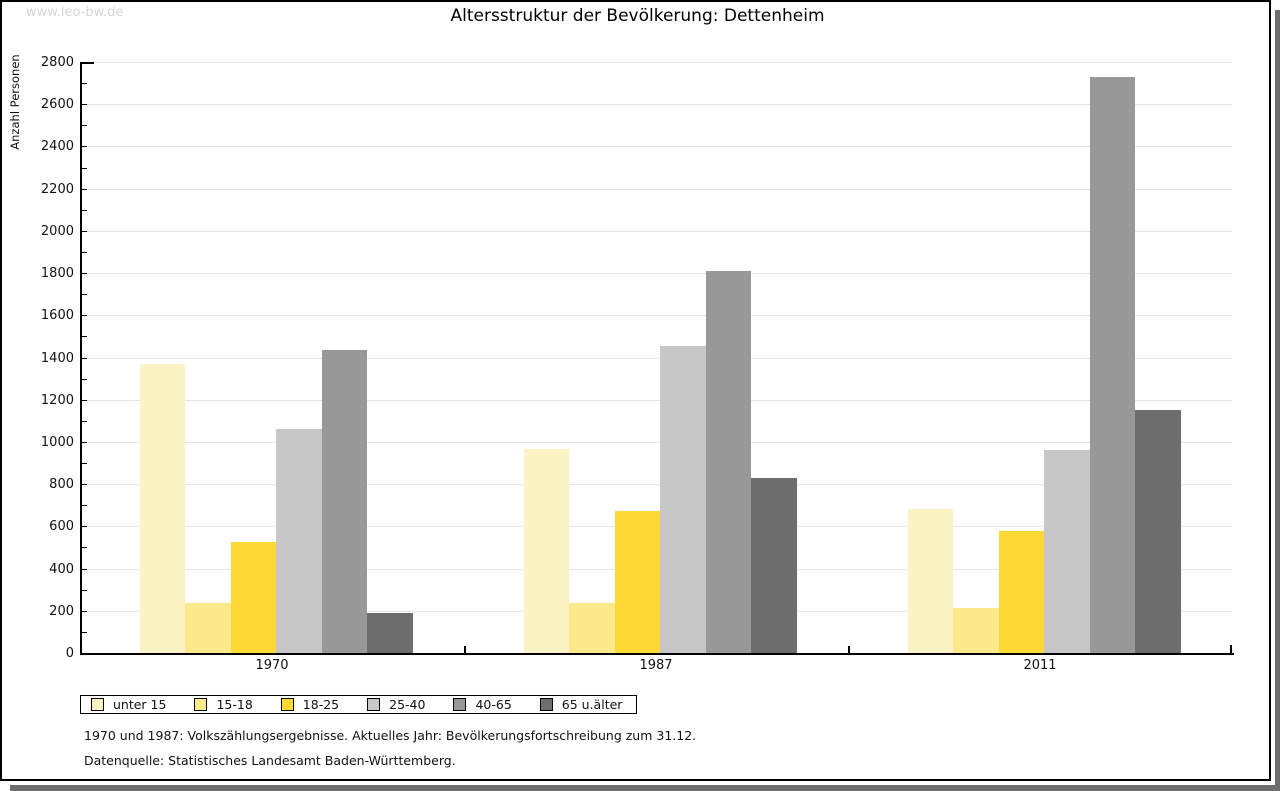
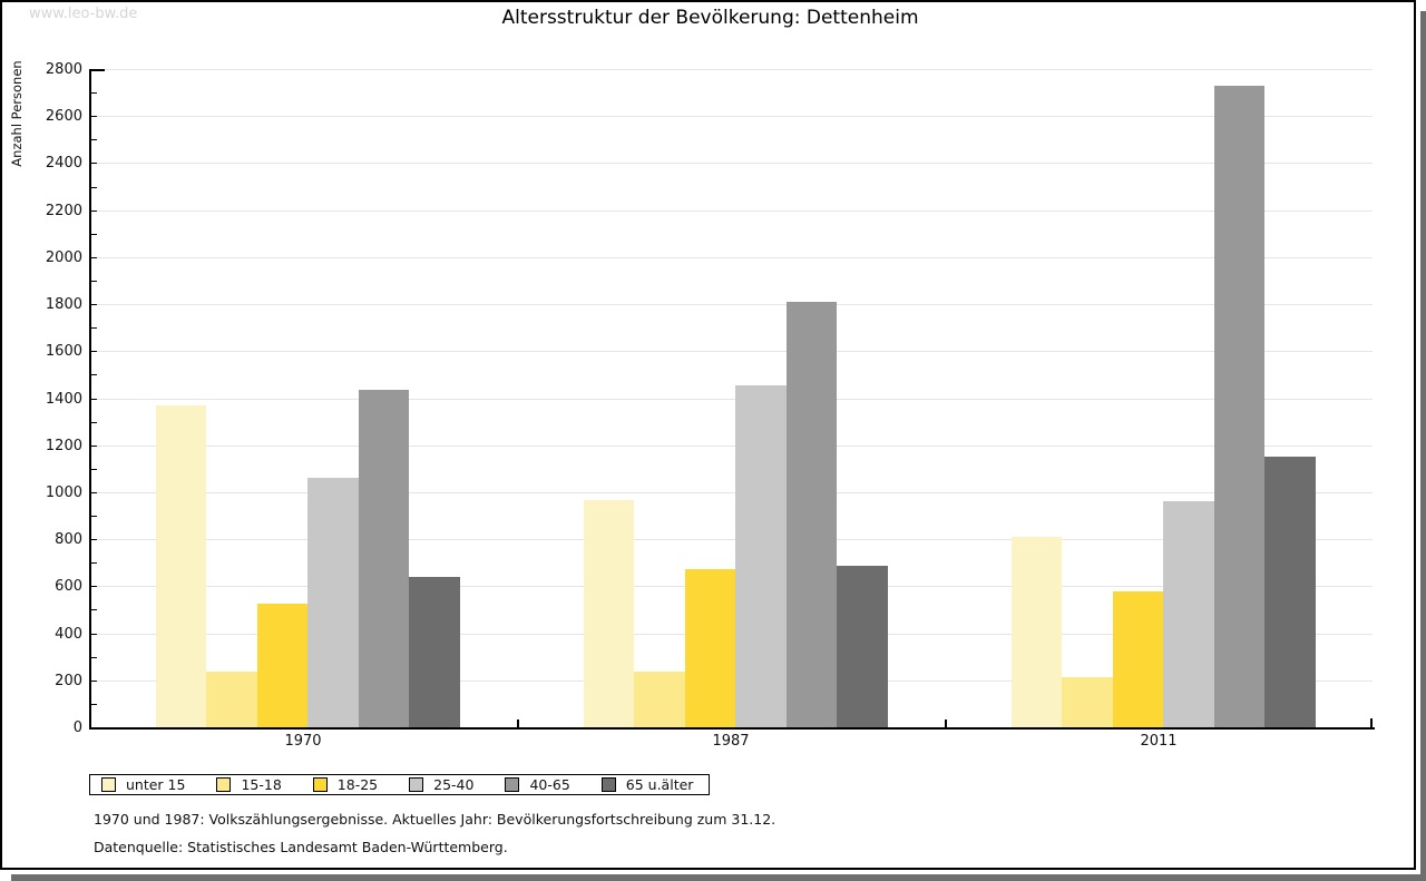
65 u.älter/1970: 190 -> 640
65 u.älter/1987: 830 -> 680
unter 15/2011: 680 -> 810
